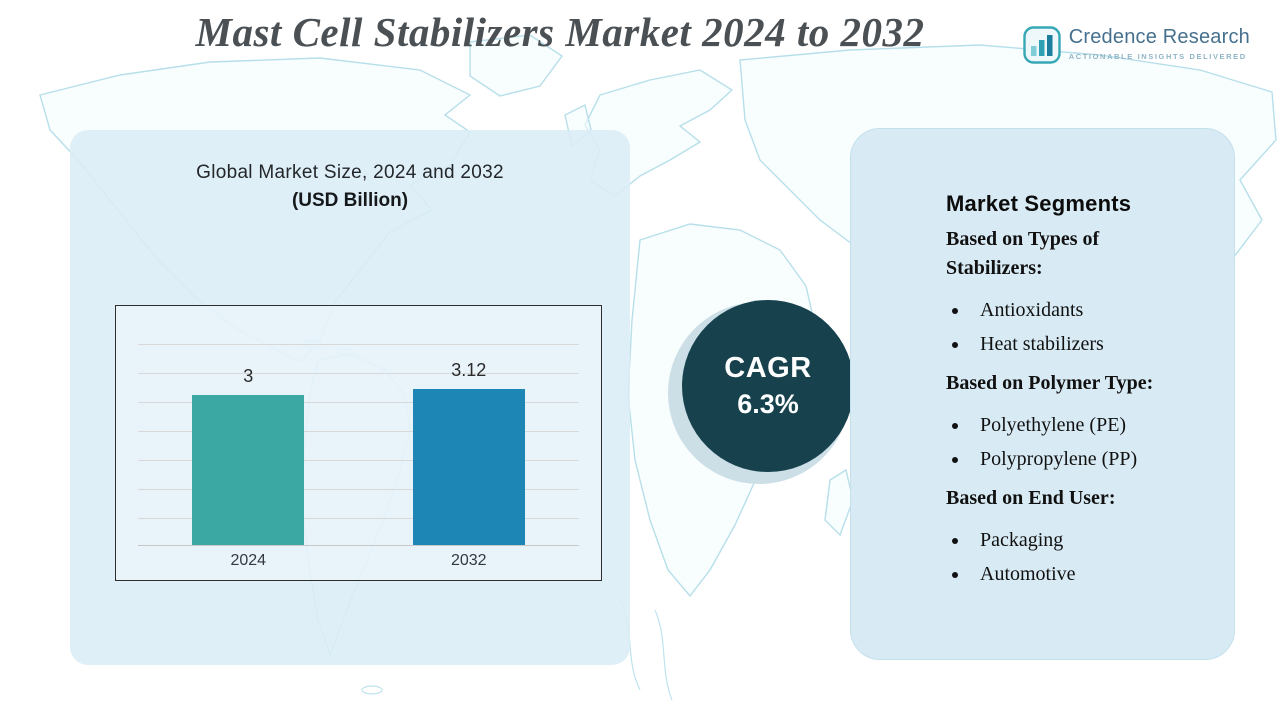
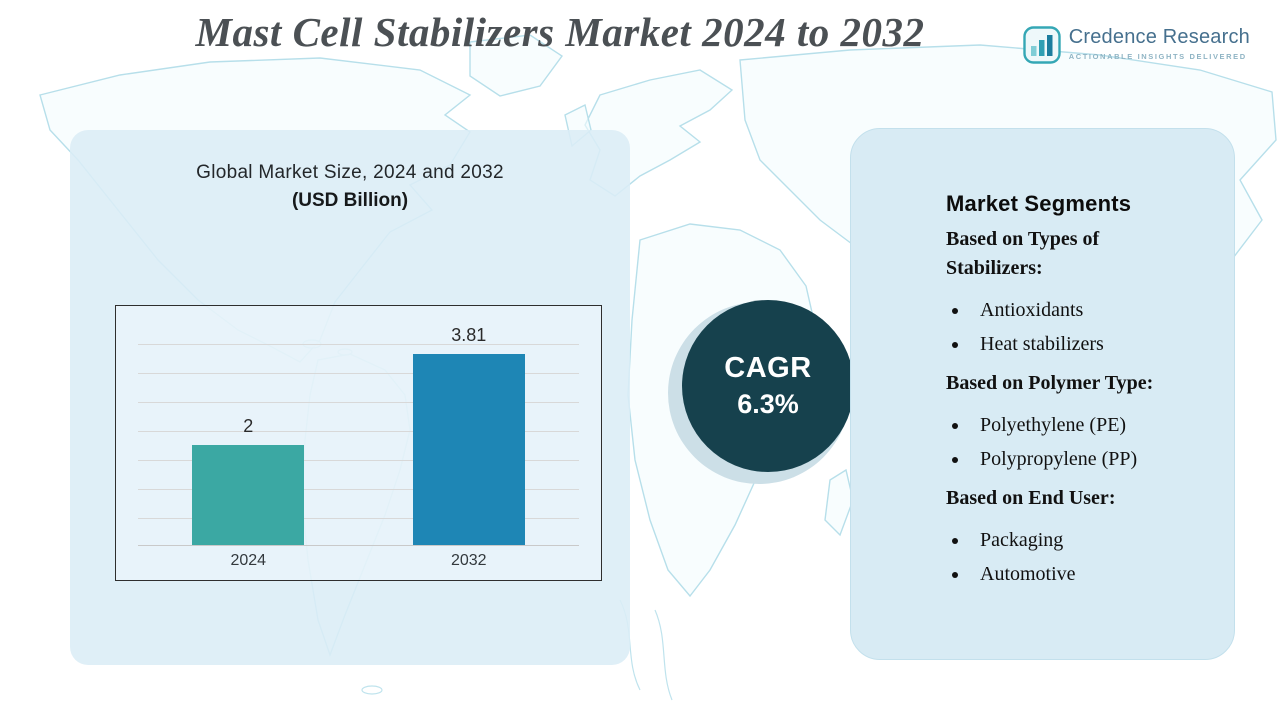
2024: 3 -> 2
2032: 3.12 -> 3.81
